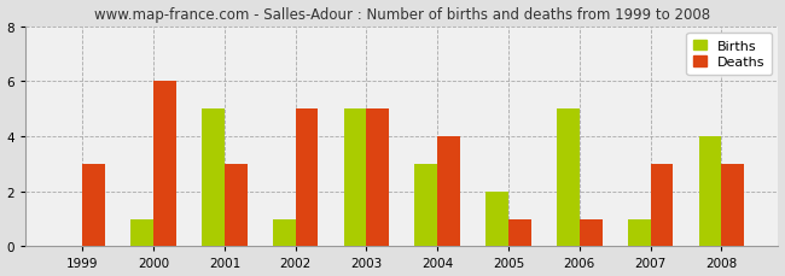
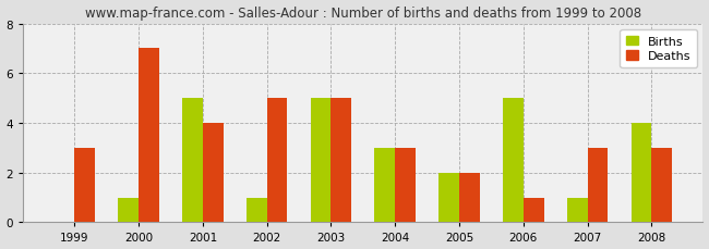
Deaths/2000: 6 -> 7
Deaths/2001: 3 -> 4
Deaths/2004: 4 -> 3
Deaths/2005: 1 -> 2
